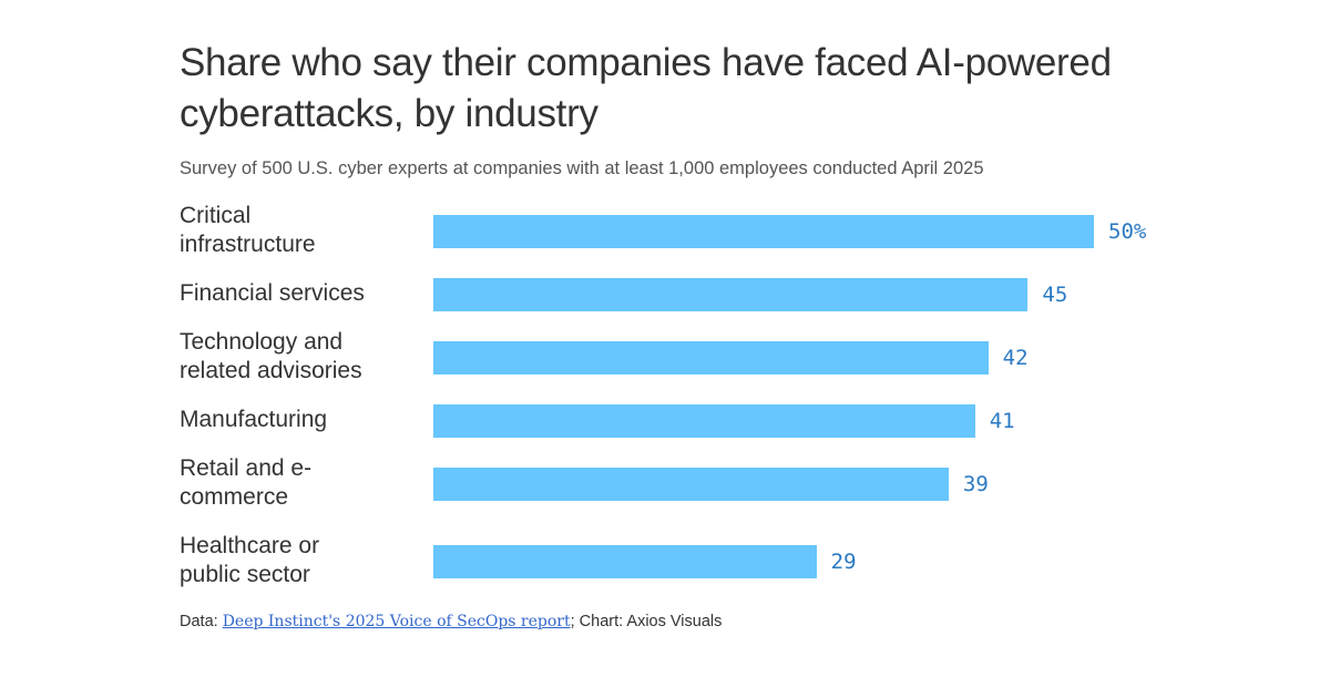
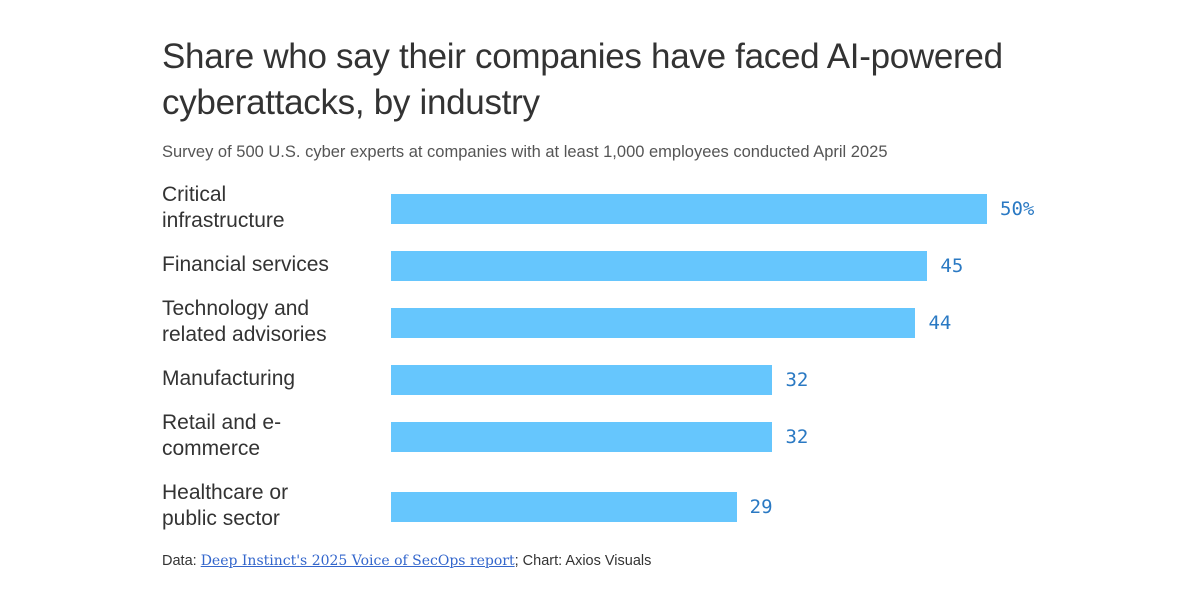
Technology and related advisories: 42 -> 44
Manufacturing: 41 -> 32
Retail and e-commerce: 39 -> 32
